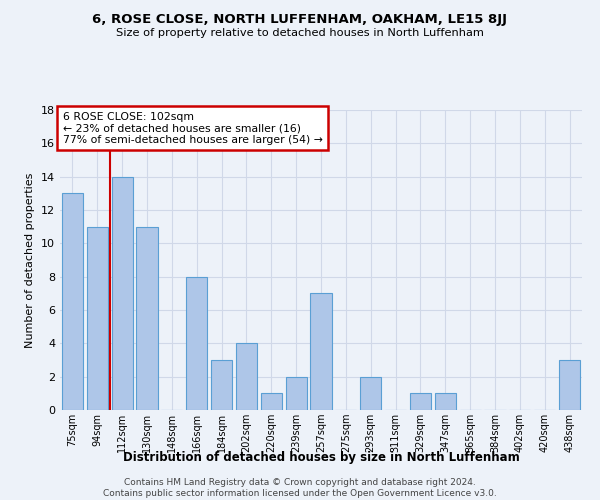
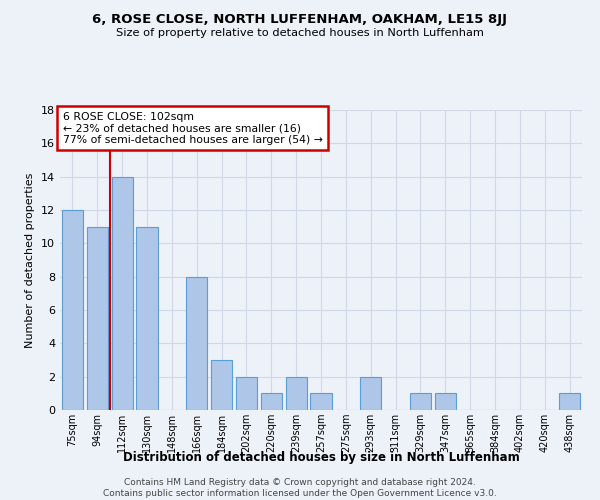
75sqm: 13 -> 12
202sqm: 4 -> 2
257sqm: 7 -> 1
438sqm: 3 -> 1
